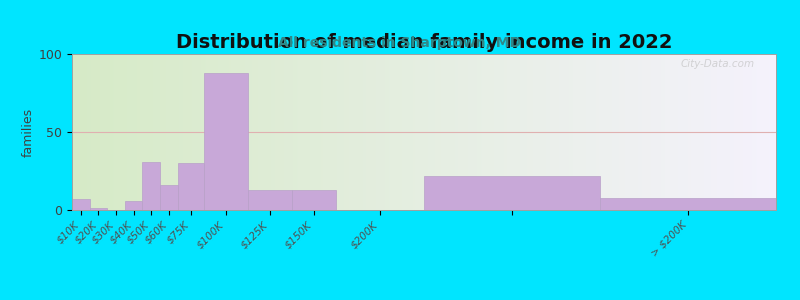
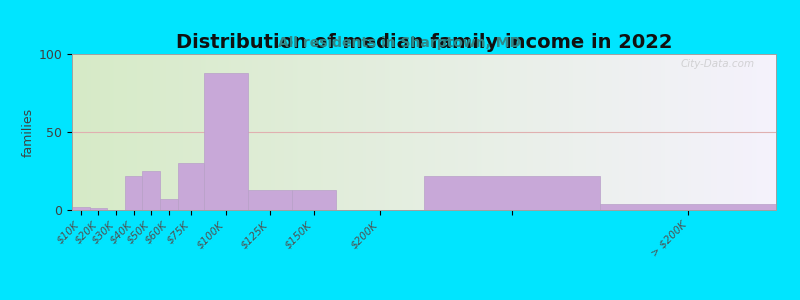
$10K: 7 -> 2
$40K: 6 -> 22
$50K: 31 -> 25
$60K: 16 -> 7
> $200K: 8 -> 4
